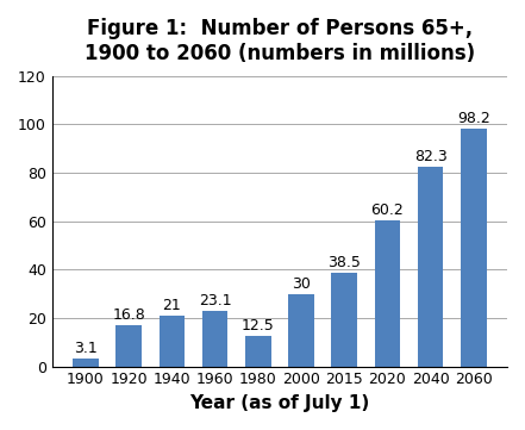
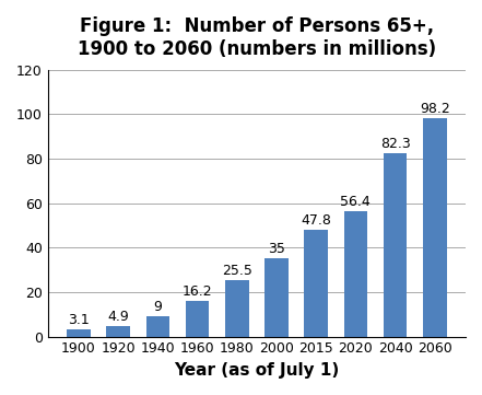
1920: 16.8 -> 4.9
1940: 21 -> 9
1960: 23.1 -> 16.2
1980: 12.5 -> 25.5
2000: 30 -> 35
2015: 38.5 -> 47.8
2020: 60.2 -> 56.4
